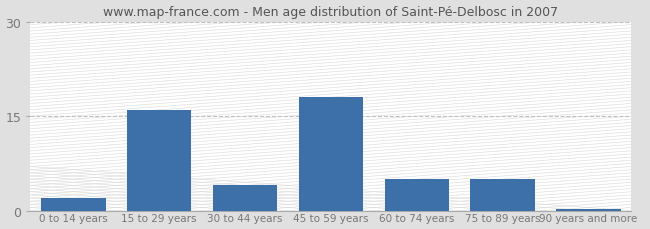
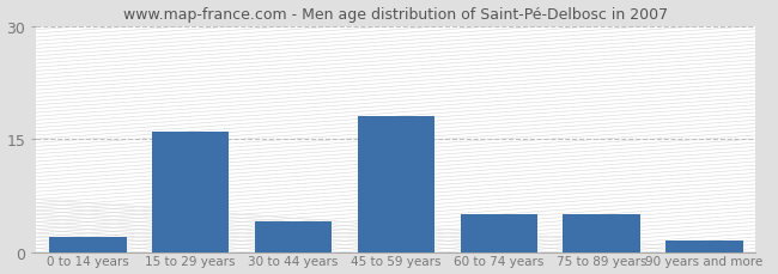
90 years and more: 0.3 -> 1.6
